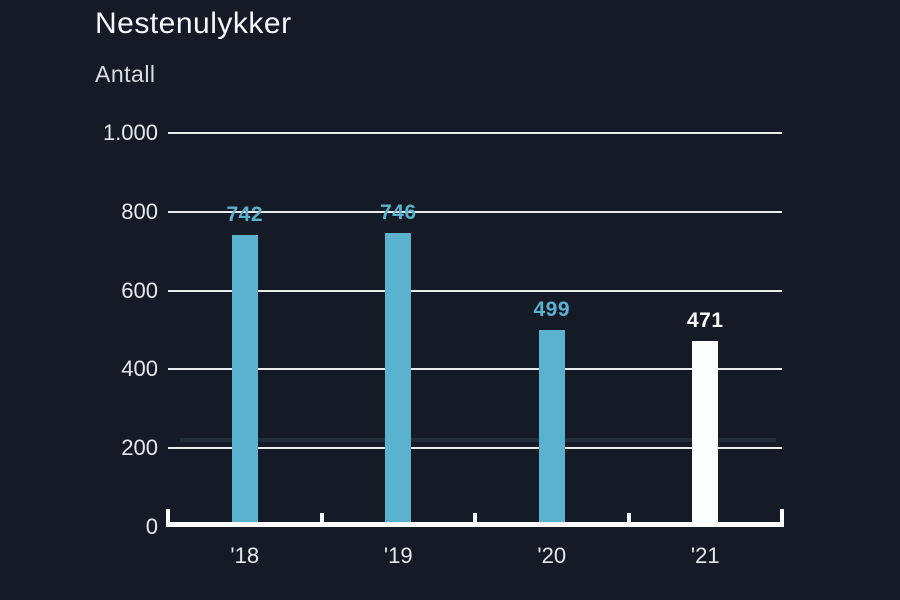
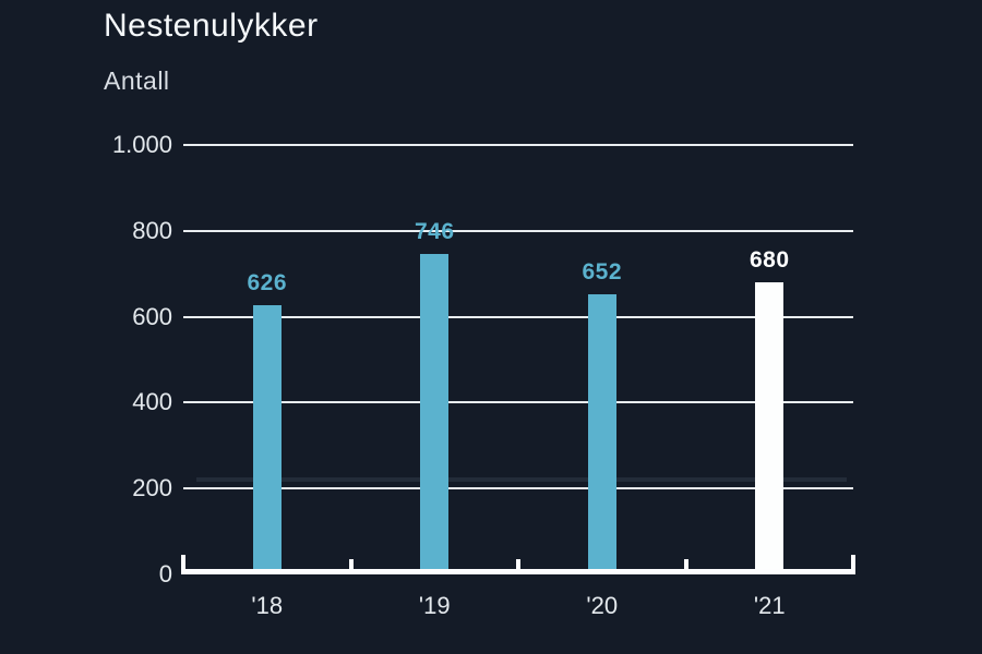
'18: 742 -> 626
'20: 499 -> 652
'21: 471 -> 680
